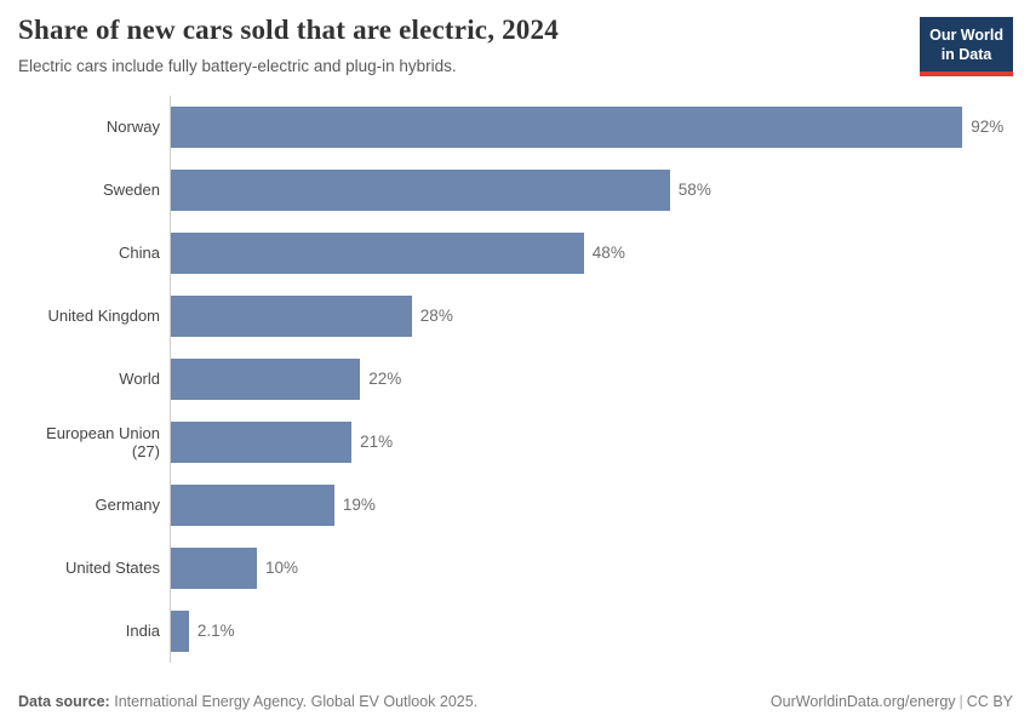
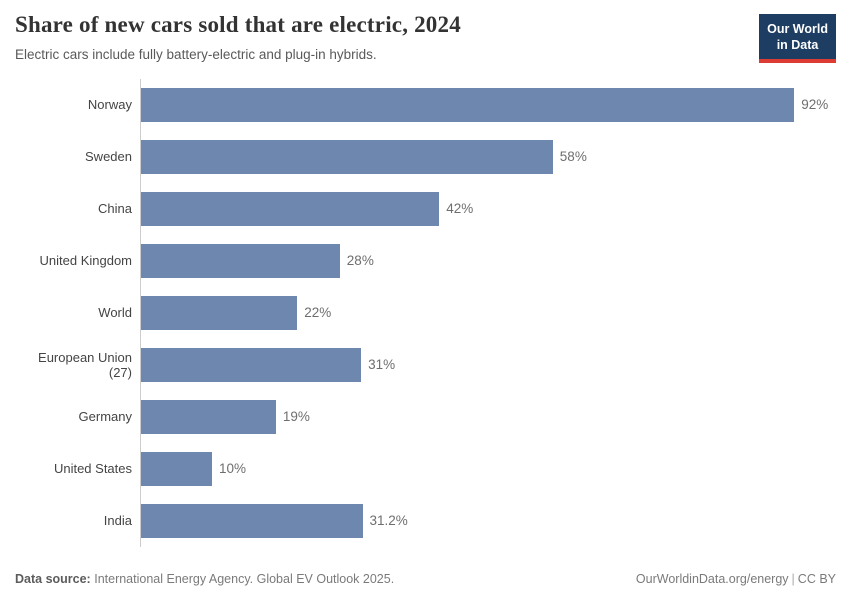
China: 48% -> 42%
European Union (27): 21% -> 31%
India: 2.1% -> 31.2%
